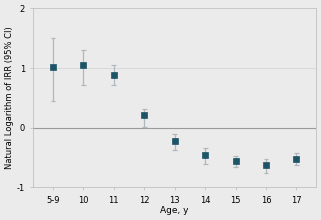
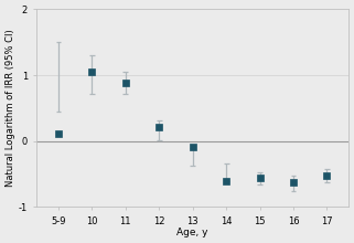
5-9: 1.01 -> 0.12
13: -0.22 -> -0.08
14: -0.46 -> -0.60
